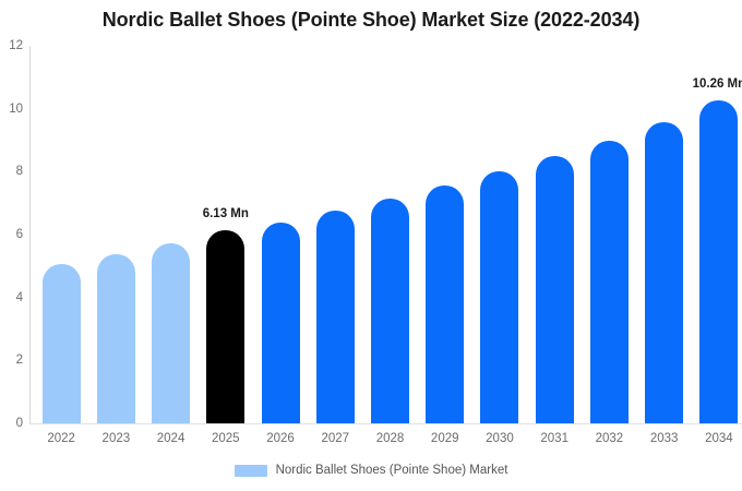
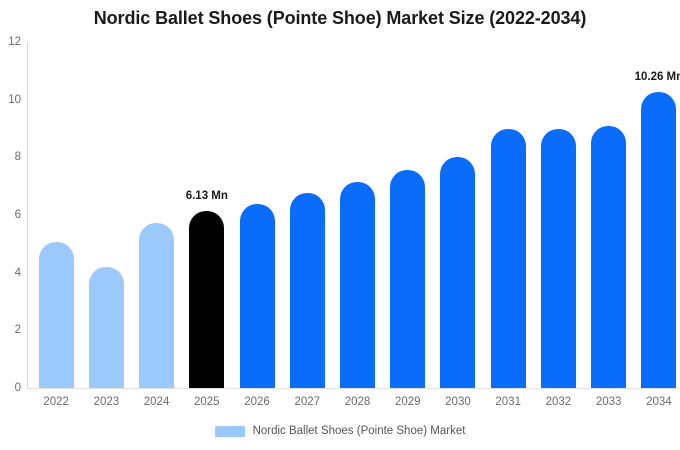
2023: 5.4 -> 4.2
2031: 8.5 -> 9.0
2033: 9.6 -> 9.1
